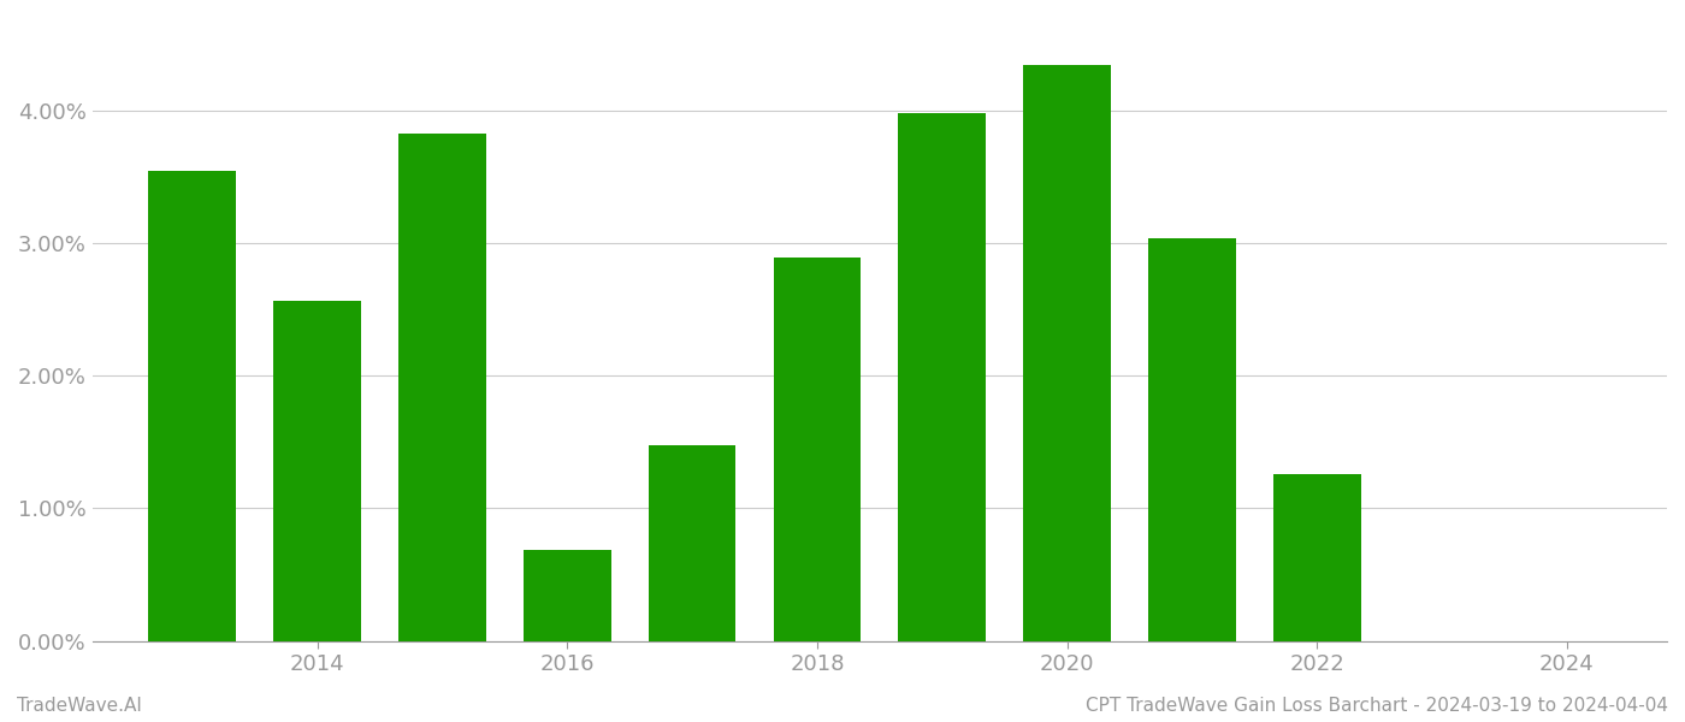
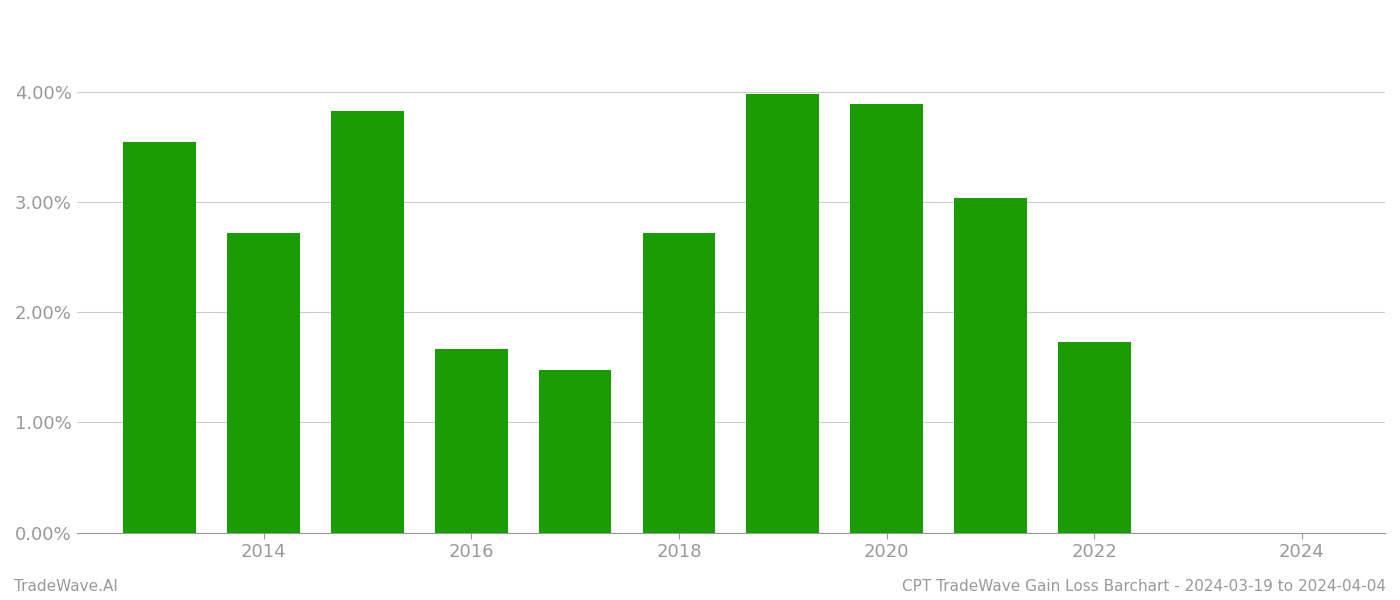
2014: 2.57% -> 2.72%
2016: 0.69% -> 1.67%
2018: 2.89% -> 2.72%
2020: 4.35% -> 3.89%
2022: 1.26% -> 1.73%
